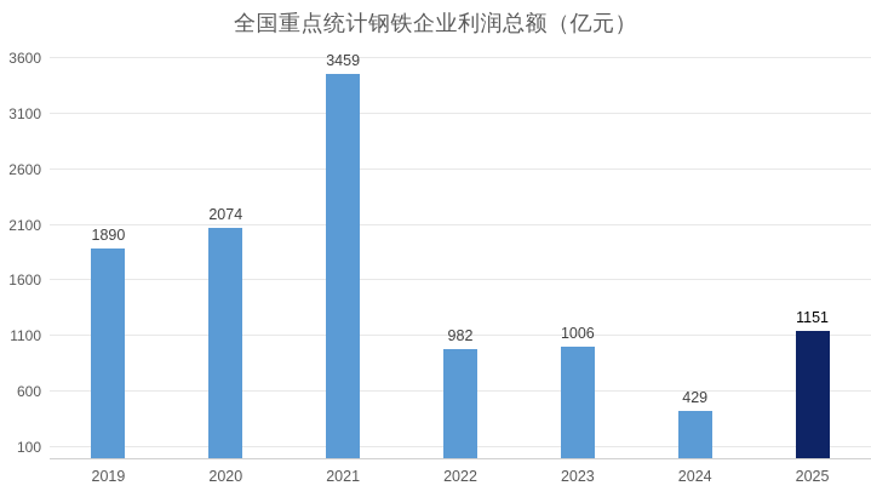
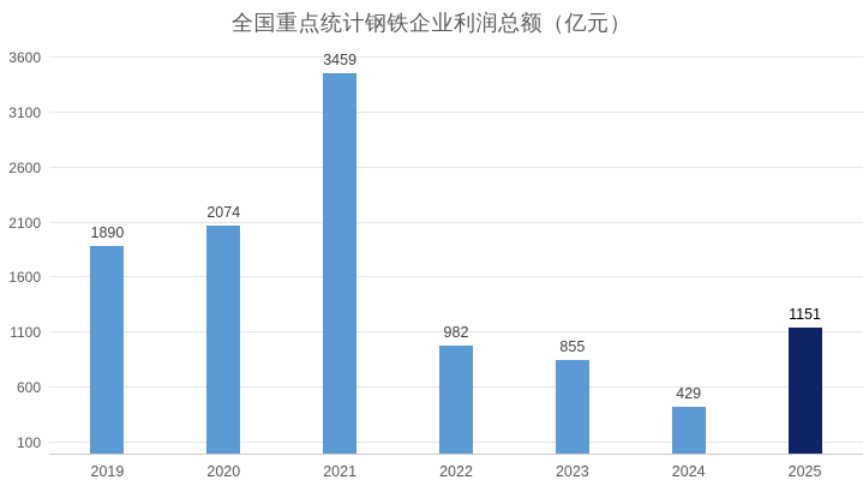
2023: 1006 -> 855
